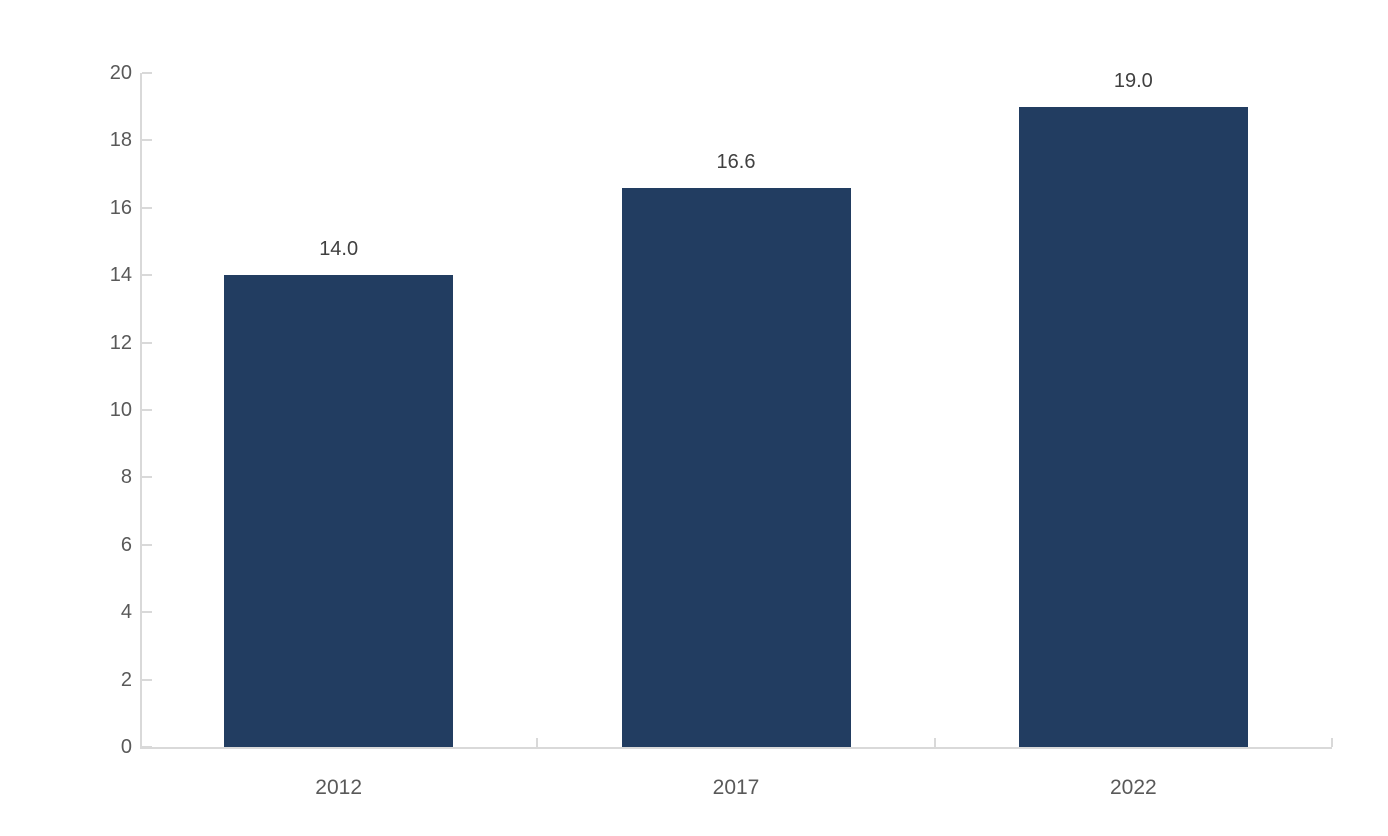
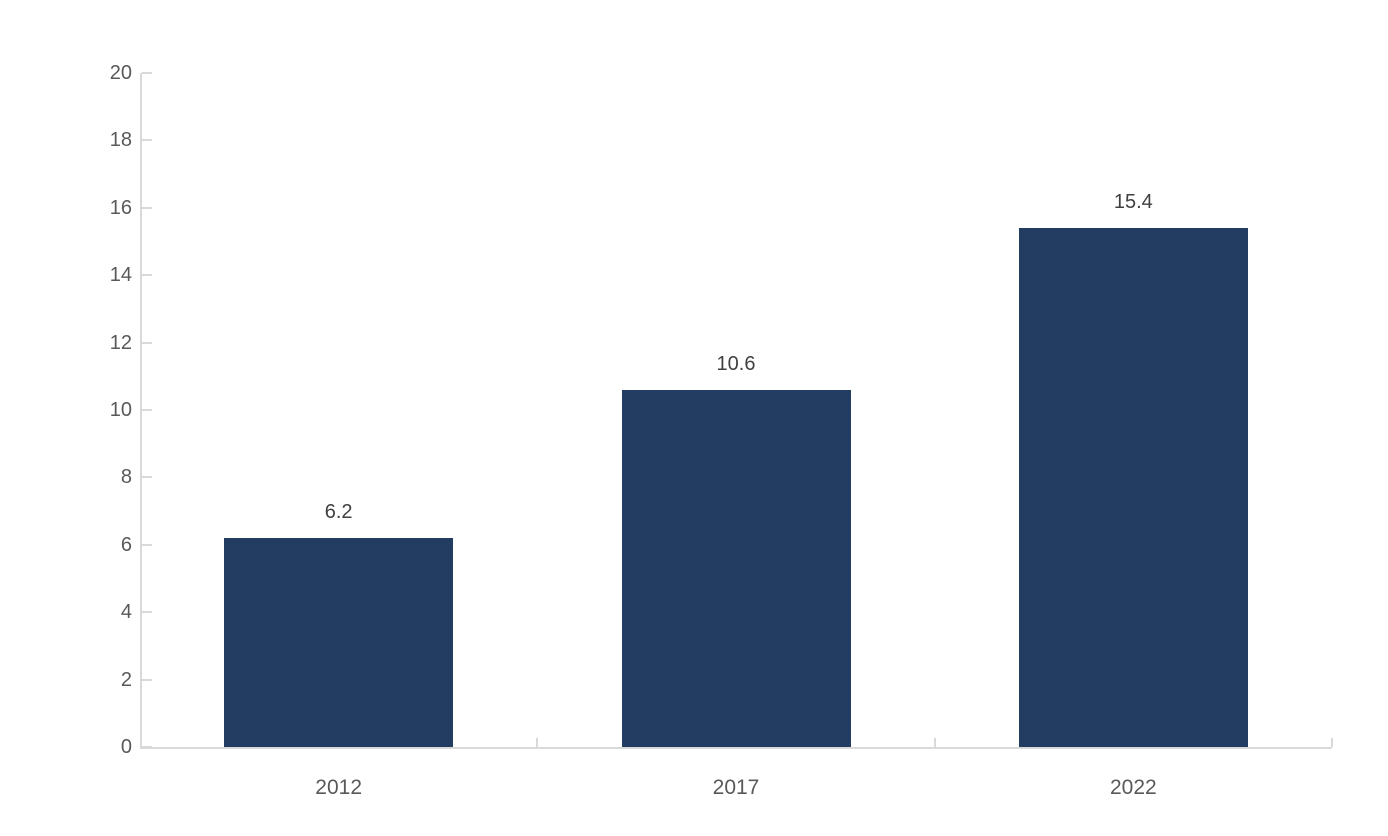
2012: 14.0 -> 6.2
2017: 16.6 -> 10.6
2022: 19.0 -> 15.4
